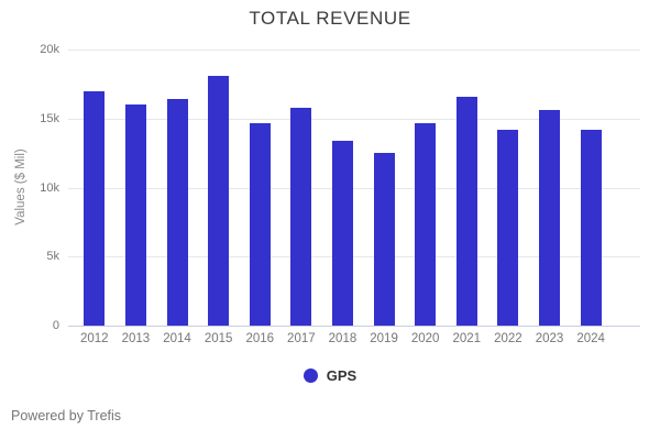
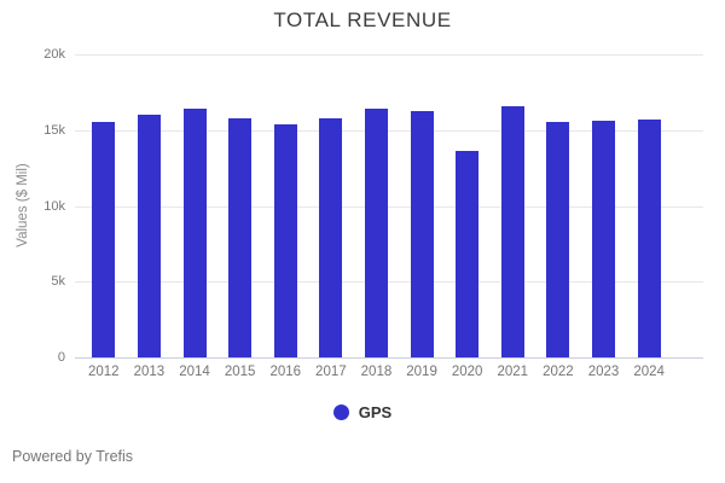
2012: 17.0k -> 15.5k
2015: 18.1k -> 15.8k
2016: 14.7k -> 15.4k
2018: 13.4k -> 16.4k
2019: 12.5k -> 16.2k
2020: 14.7k -> 13.6k
2022: 14.2k -> 15.5k
2024: 14.2k -> 15.7k
